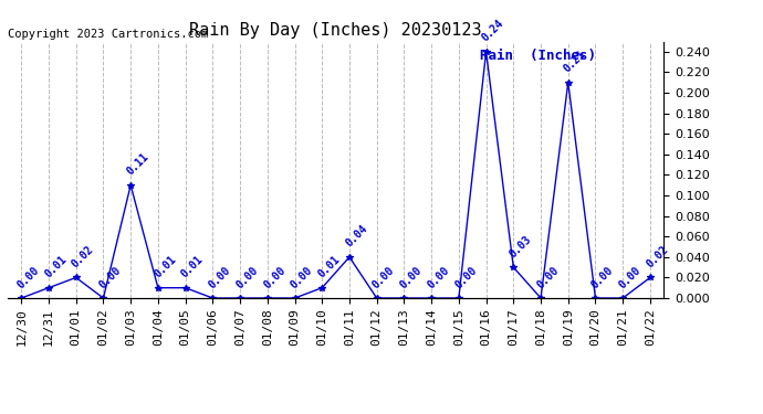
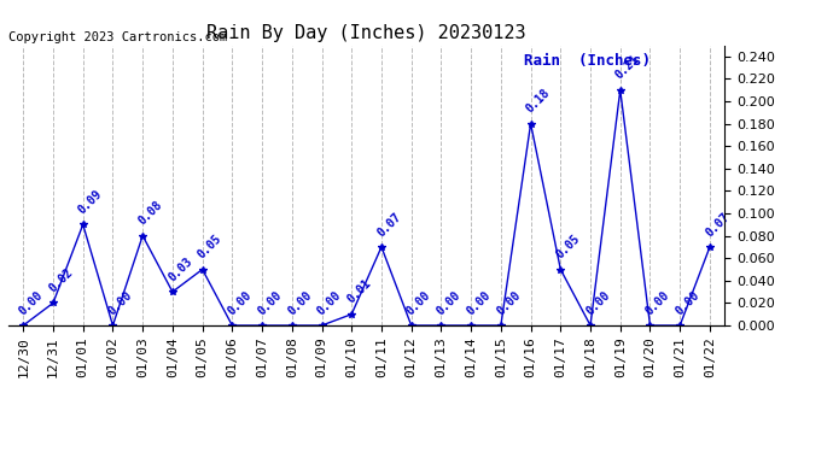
12/31: 0.01 -> 0.02
01/01: 0.02 -> 0.09
01/03: 0.11 -> 0.08
01/04: 0.01 -> 0.03
01/05: 0.01 -> 0.05
01/11: 0.04 -> 0.07
01/16: 0.24 -> 0.18
01/17: 0.03 -> 0.05
01/22: 0.02 -> 0.07
